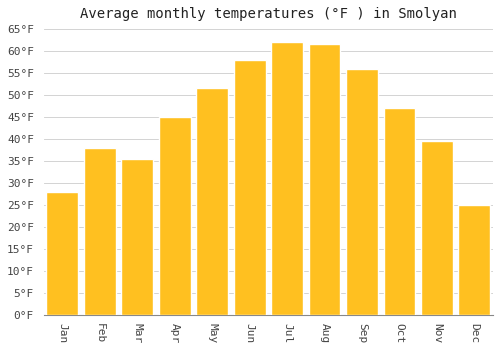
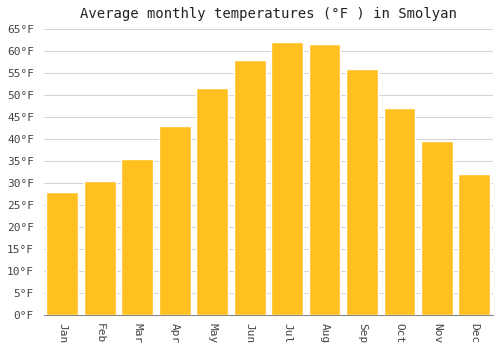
Feb: 38.0°F -> 30.5°F
Apr: 45.0°F -> 43.0°F
Dec: 25.0°F -> 32.0°F
